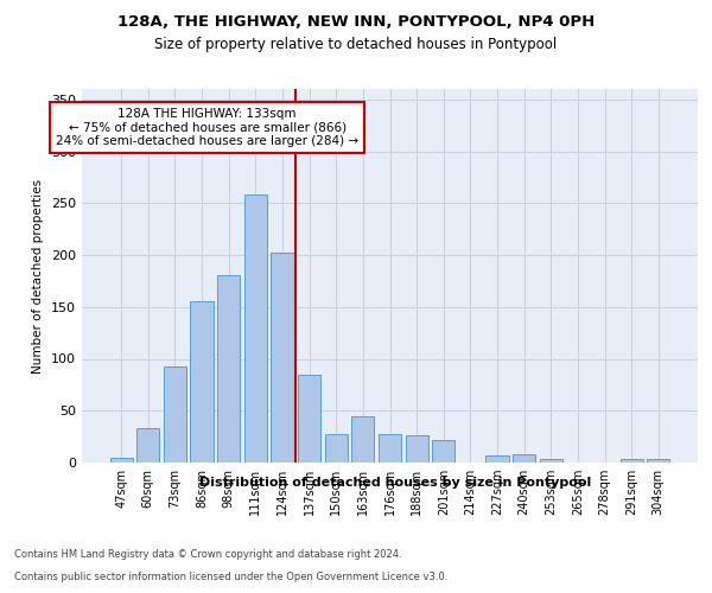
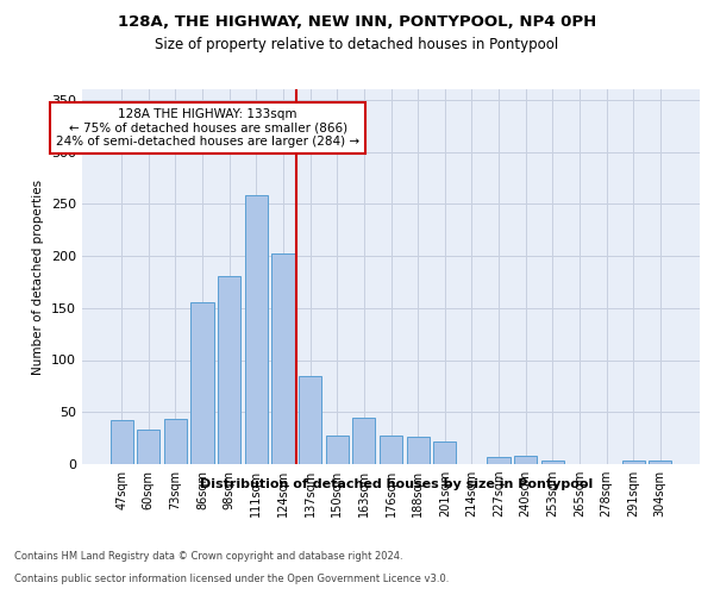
47sqm: 5 -> 42
73sqm: 93 -> 44
